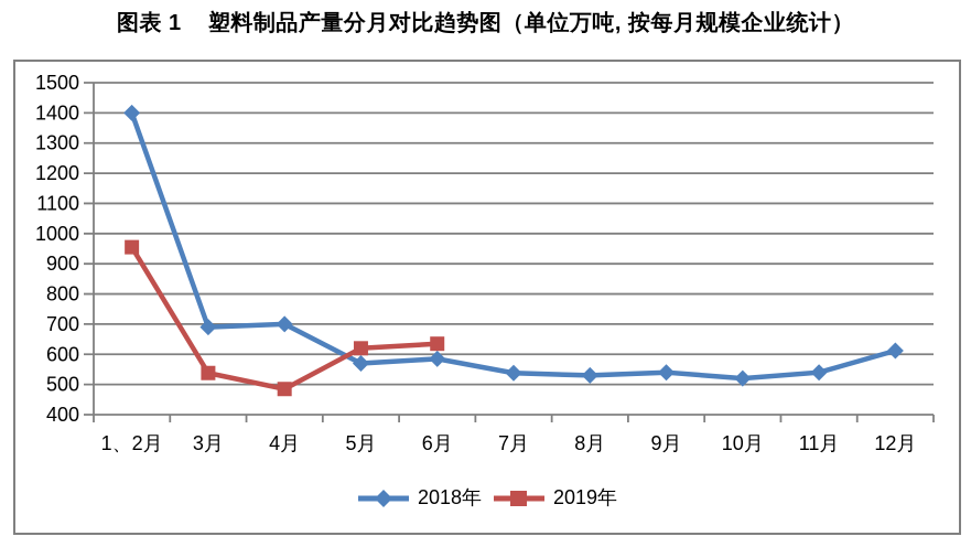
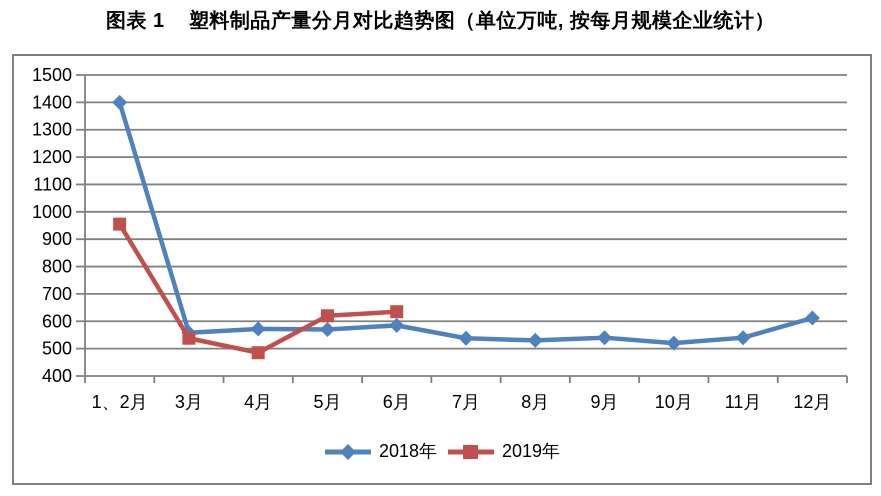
2018年/3月: 690 -> 560
2018年/4月: 700 -> 570
